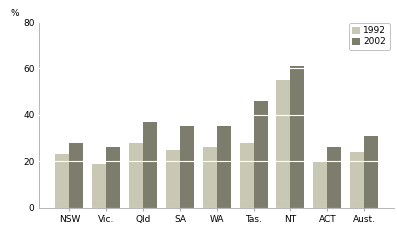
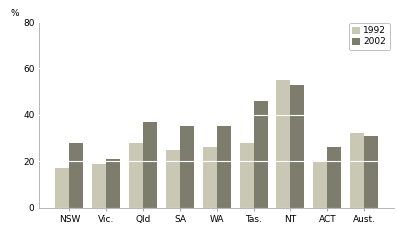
1992/NSW: 23 -> 17
2002/Vic.: 26 -> 21
2002/NT: 61 -> 53
1992/Aust.: 24 -> 32
